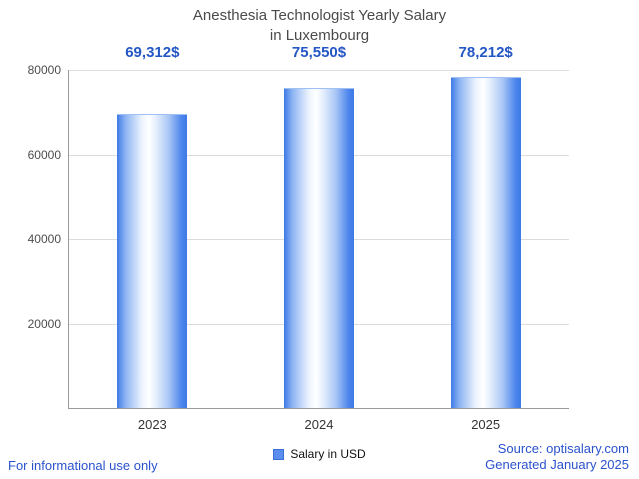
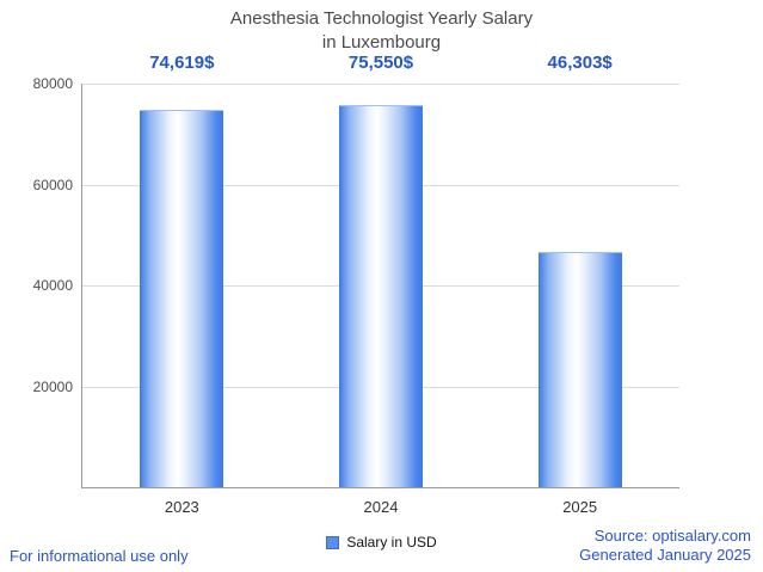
2023: 69,312 -> 74,619
2025: 78,212 -> 46,303
